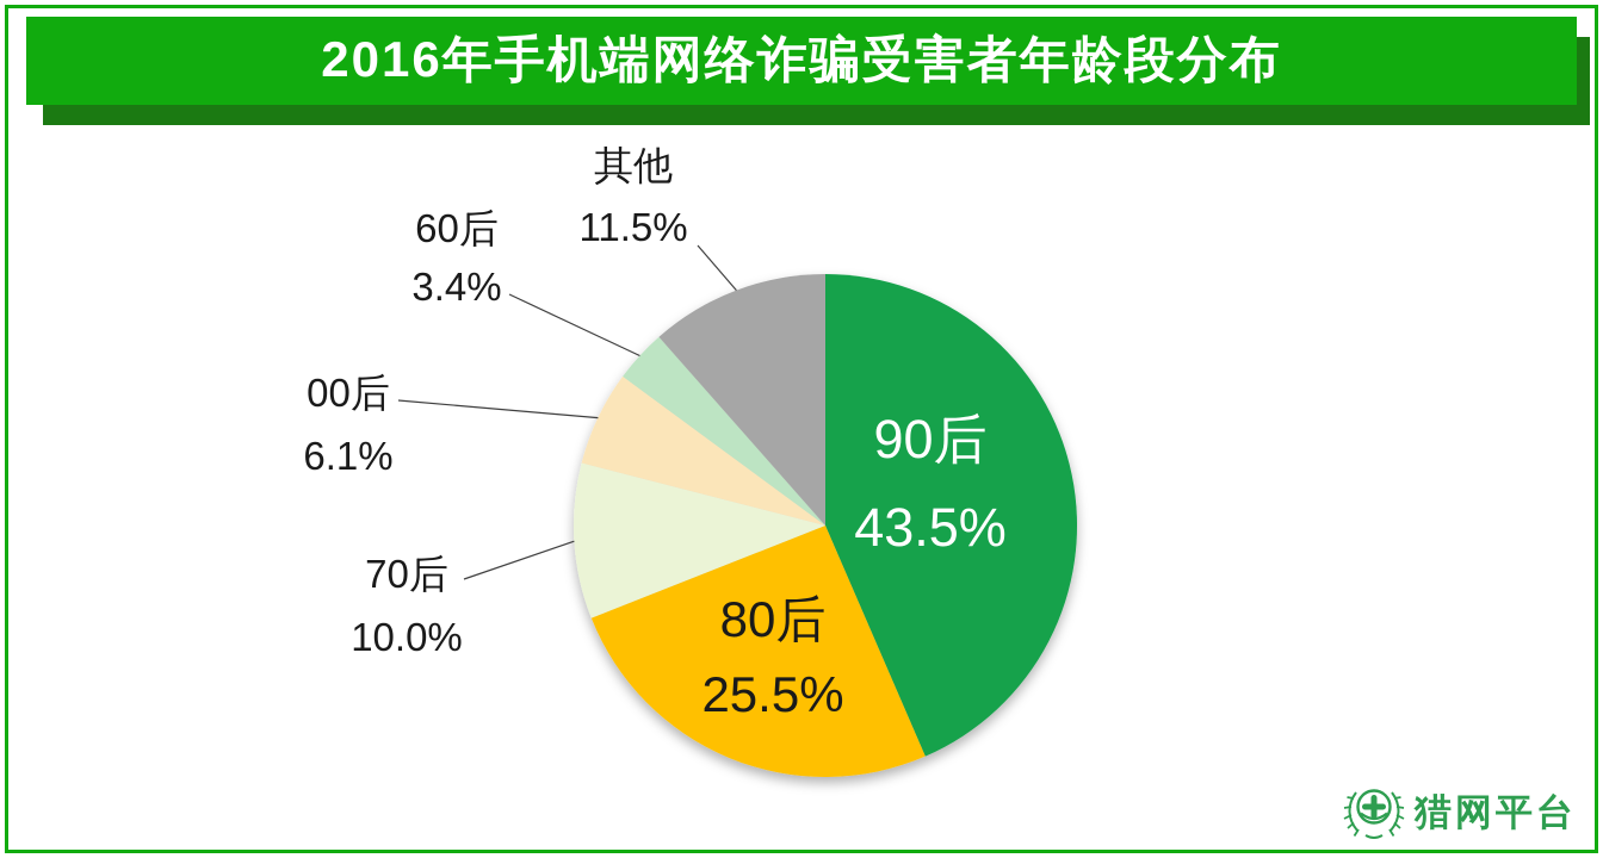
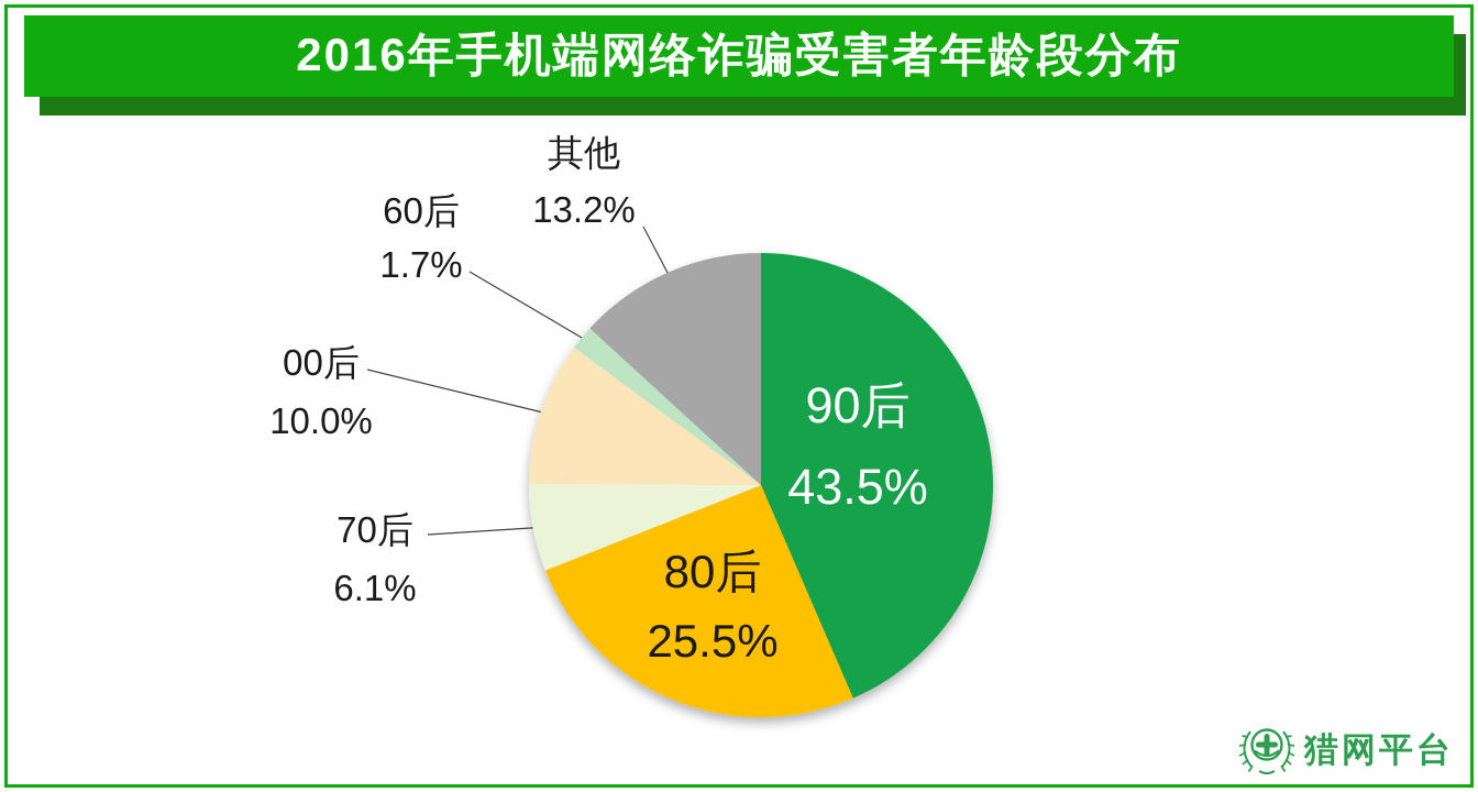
70后: 10.0% -> 6.1%
00后: 6.1% -> 10.0%
60后: 3.4% -> 1.7%
其他: 11.5% -> 13.2%
